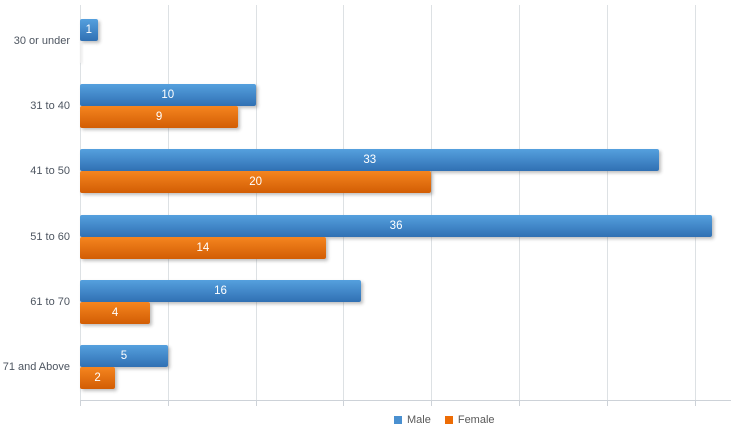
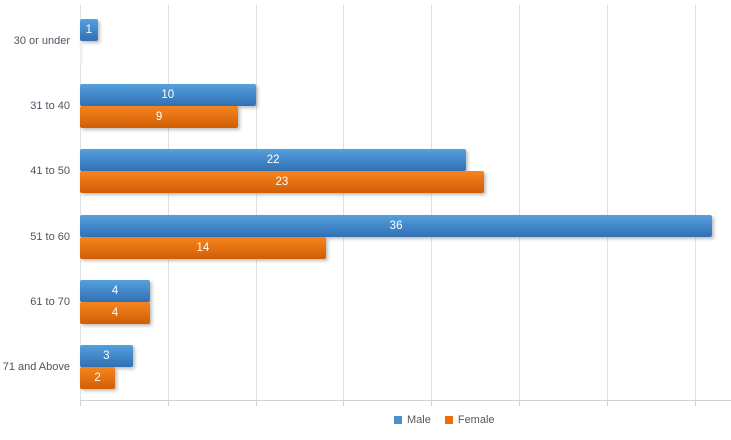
Male/41 to 50: 33 -> 22
Female/41 to 50: 20 -> 23
Male/61 to 70: 16 -> 4
Male/71 and Above: 5 -> 3
